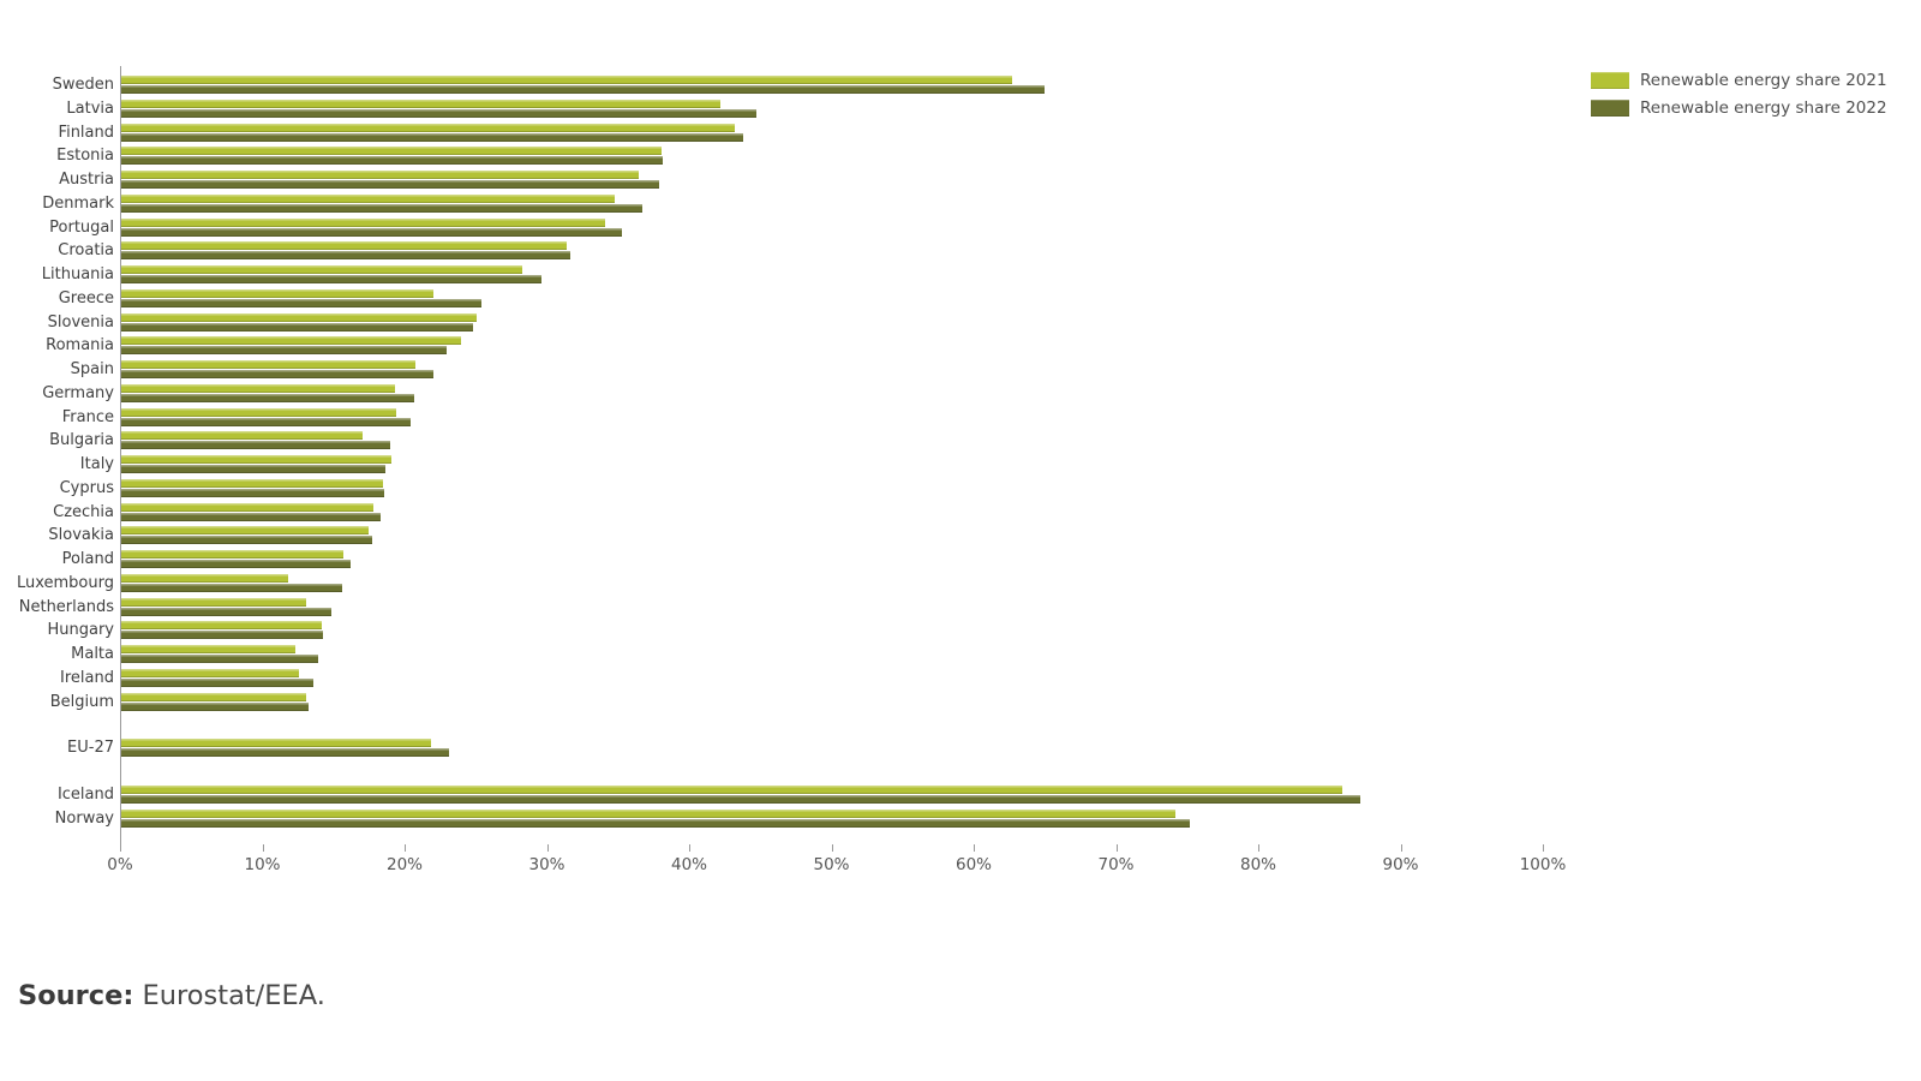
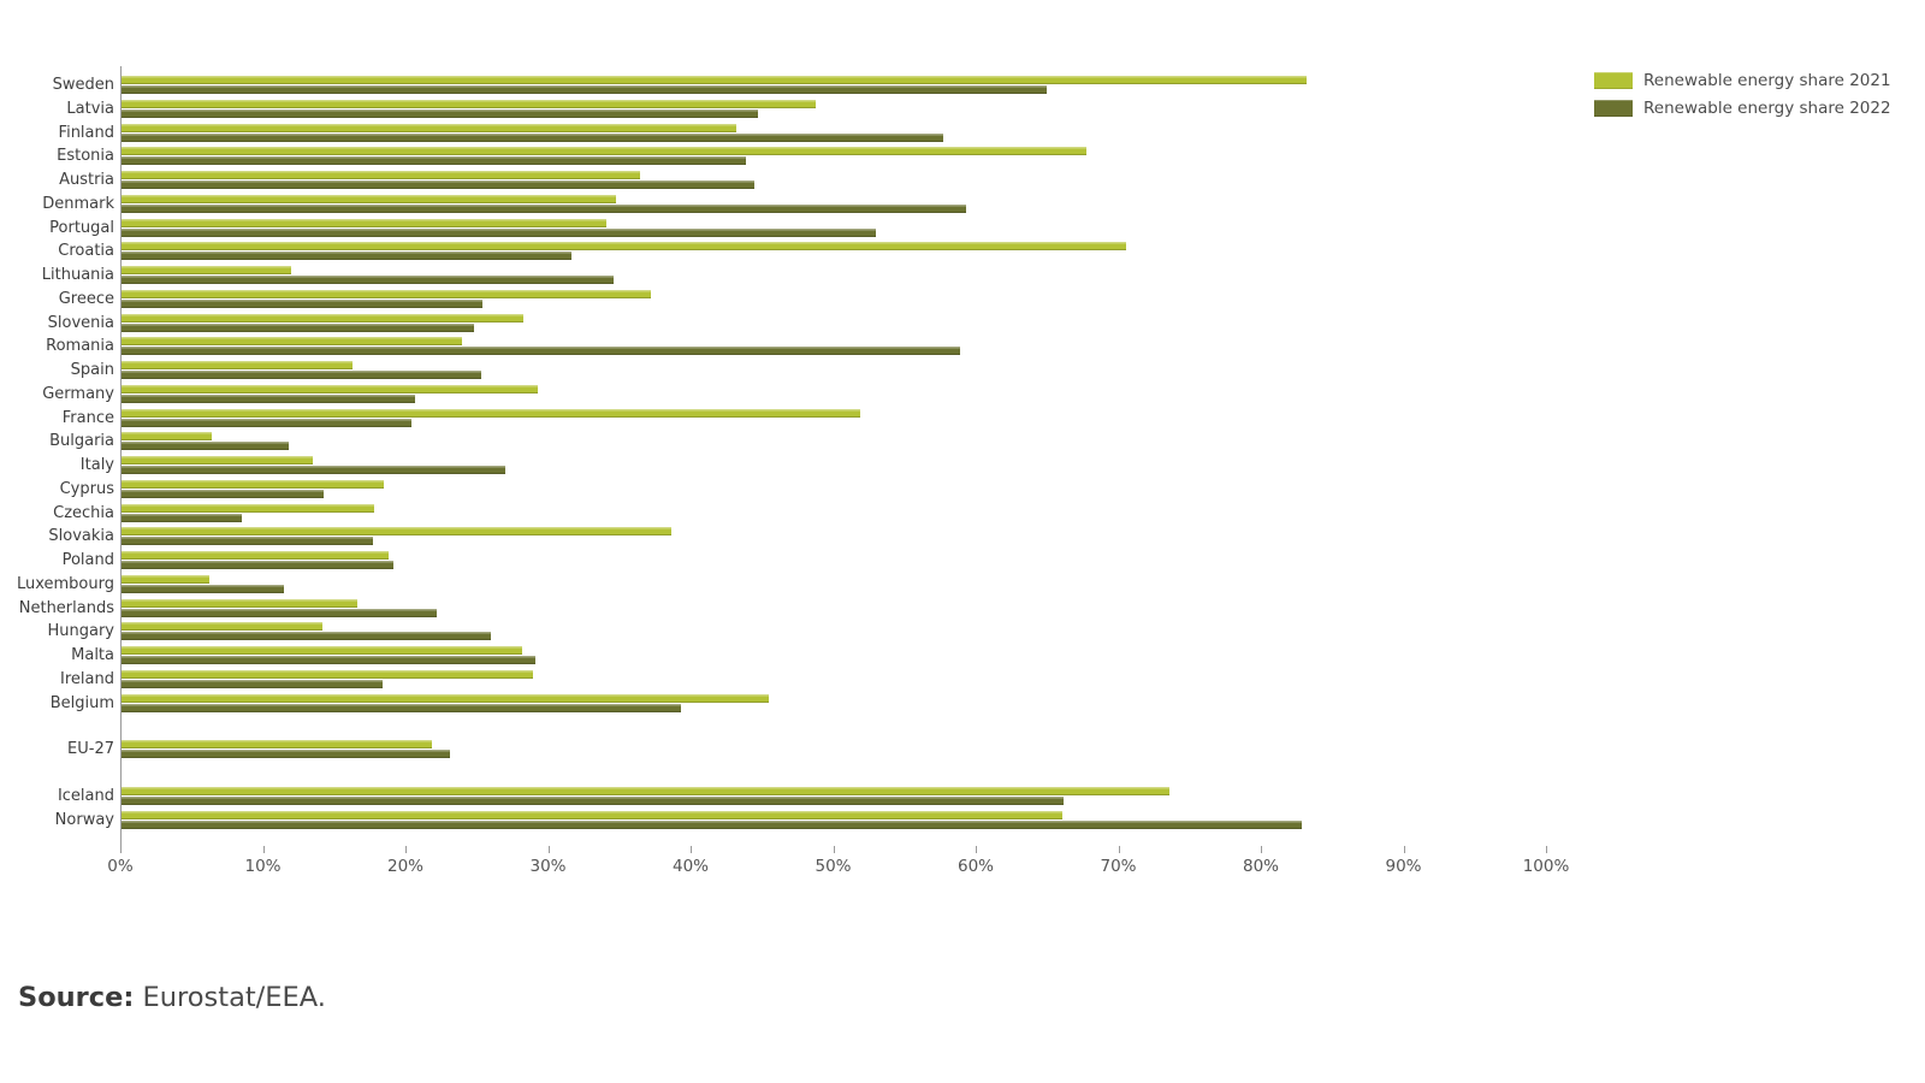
Renewable energy share 2021/Sweden: 62.6% -> 83.1%
Renewable energy share 2021/Latvia: 42.1% -> 48.7%
Renewable energy share 2022/Finland: 43.7% -> 57.6%
Renewable energy share 2021/Estonia: 38.0% -> 67.7%
Renewable energy share 2022/Estonia: 38.1% -> 43.8%
Renewable energy share 2022/Austria: 37.8% -> 44.4%
Renewable energy share 2022/Denmark: 36.6% -> 59.2%
Renewable energy share 2022/Portugal: 35.2% -> 52.9%
Renewable energy share 2021/Croatia: 31.3% -> 70.5%
Renewable energy share 2021/Lithuania: 28.2% -> 11.9%
Renewable energy share 2022/Lithuania: 29.5% -> 34.5%
Renewable energy share 2021/Greece: 21.9% -> 37.1%
Renewable energy share 2021/Slovenia: 25.0% -> 28.2%
Renewable energy share 2022/Romania: 22.9% -> 58.8%
Renewable energy share 2021/Spain: 20.7% -> 16.2%
Renewable energy share 2022/Spain: 21.9% -> 25.2%
Renewable energy share 2021/Germany: 19.2% -> 29.2%
Renewable energy share 2021/France: 19.3% -> 51.8%
Renewable energy share 2021/Bulgaria: 17.0% -> 6.3%
Renewable energy share 2022/Bulgaria: 18.9% -> 11.7%
Renewable energy share 2021/Italy: 19.0% -> 13.4%
Renewable energy share 2022/Italy: 18.6% -> 26.9%
Renewable energy share 2022/Cyprus: 18.5% -> 14.2%
Renewable energy share 2022/Czechia: 18.2% -> 8.4%
Renewable energy share 2021/Slovakia: 17.4% -> 38.6%
Renewable energy share 2021/Poland: 15.6% -> 18.7%
Renewable energy share 2022/Poland: 16.1% -> 19.1%
Renewable energy share 2021/Luxembourg: 11.7% -> 6.2%
Renewable energy share 2022/Luxembourg: 15.5% -> 11.4%
Renewable energy share 2021/Netherlands: 13.0% -> 16.5%
Renewable energy share 2022/Netherlands: 14.8% -> 22.1%
Renewable energy share 2022/Hungary: 14.2% -> 25.9%
Renewable energy share 2021/Malta: 12.2% -> 28.1%
Renewable energy share 2022/Malta: 13.8% -> 29.0%
Renewable energy share 2021/Ireland: 12.5% -> 28.9%
Renewable energy share 2022/Ireland: 13.5% -> 18.3%
Renewable energy share 2021/Belgium: 13.0% -> 45.4%
Renewable energy share 2022/Belgium: 13.2% -> 39.2%
Renewable energy share 2021/Iceland: 85.8% -> 73.5%
Renewable energy share 2022/Iceland: 87.1% -> 66.1%
Renewable energy share 2021/Norway: 74.1% -> 66.0%
Renewable energy share 2022/Norway: 75.1% -> 82.8%
